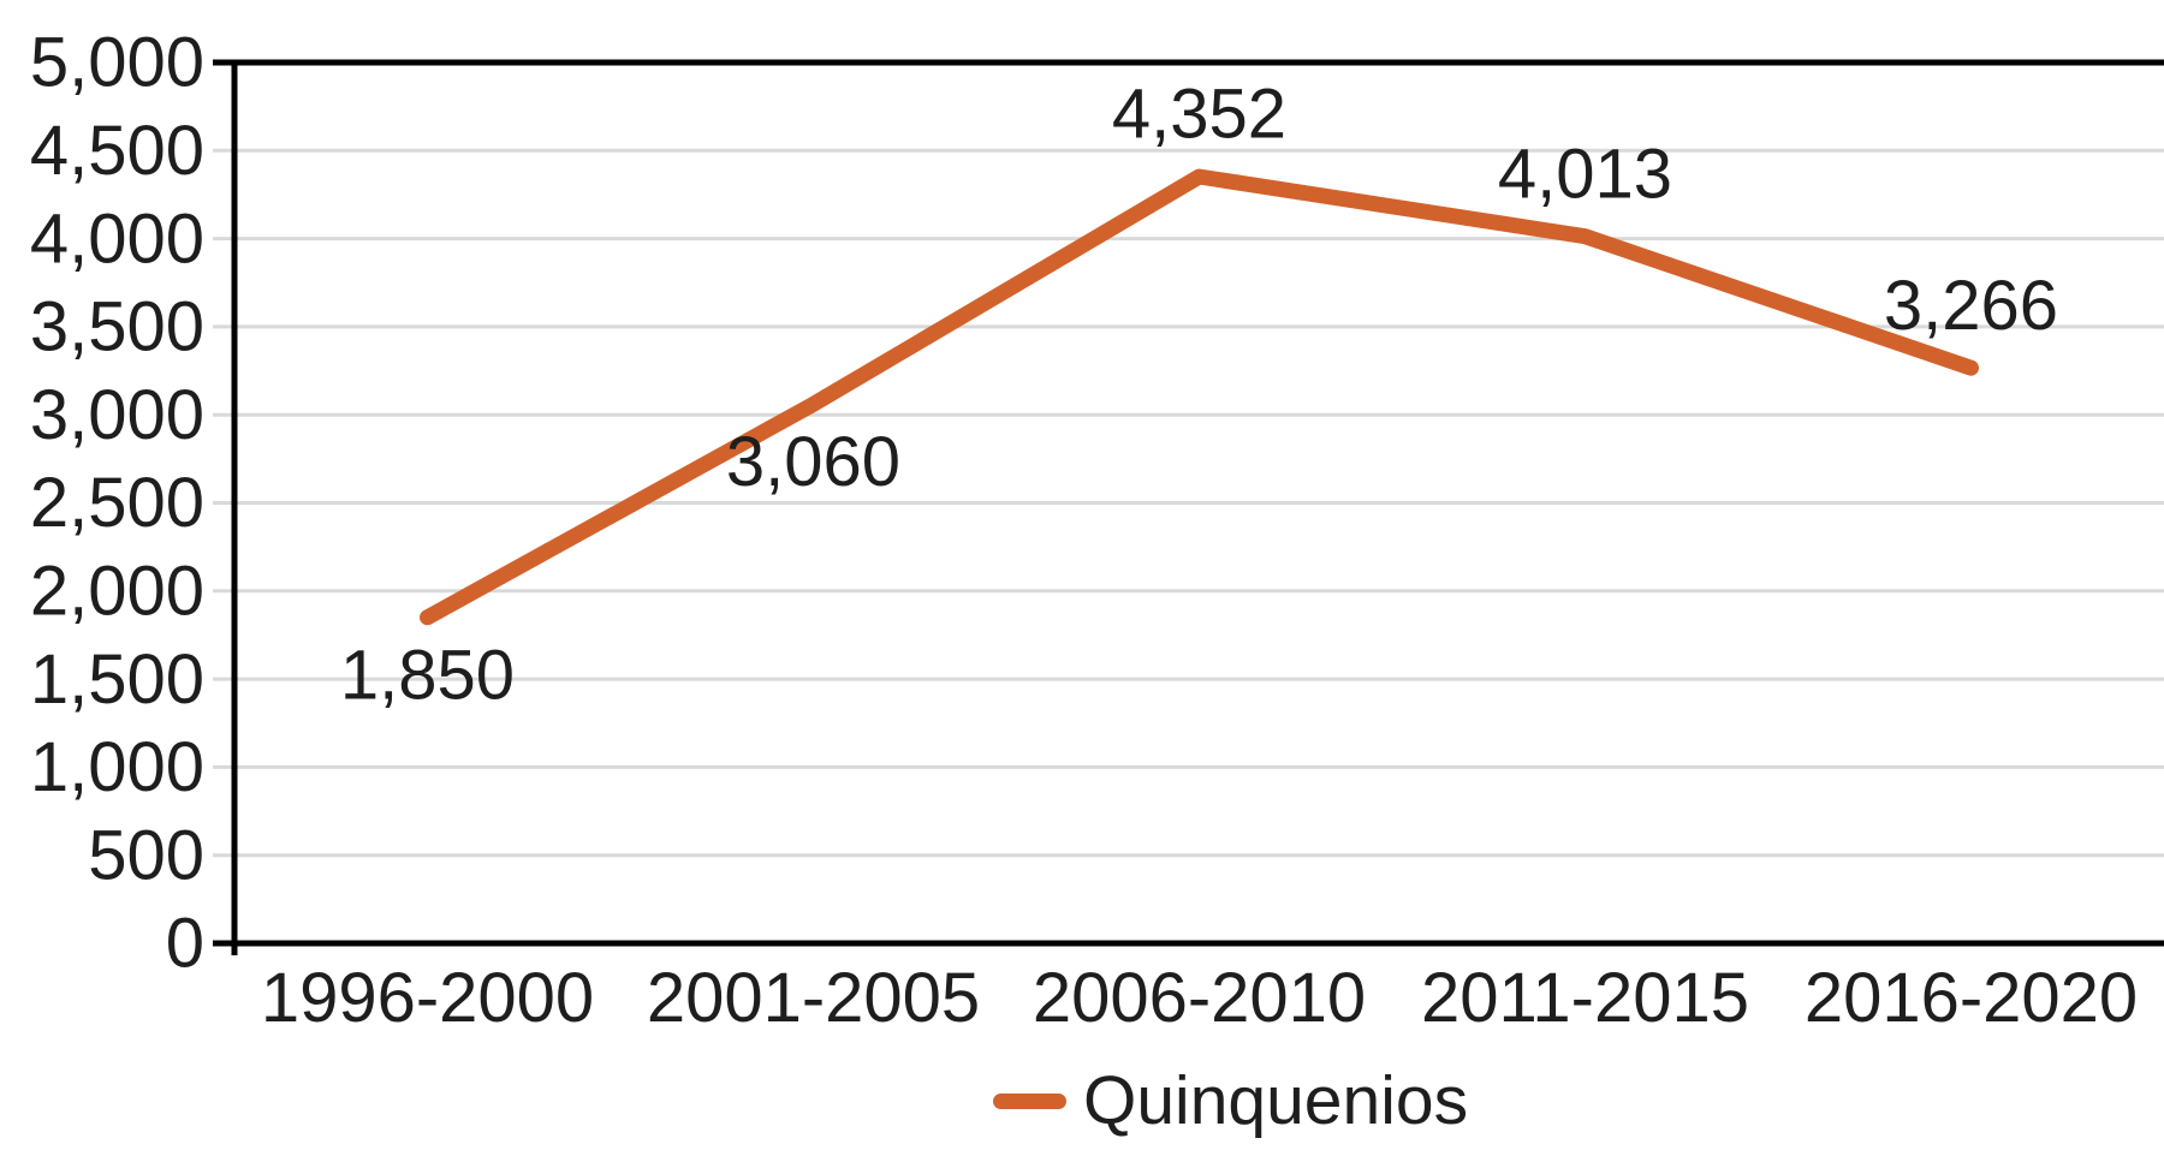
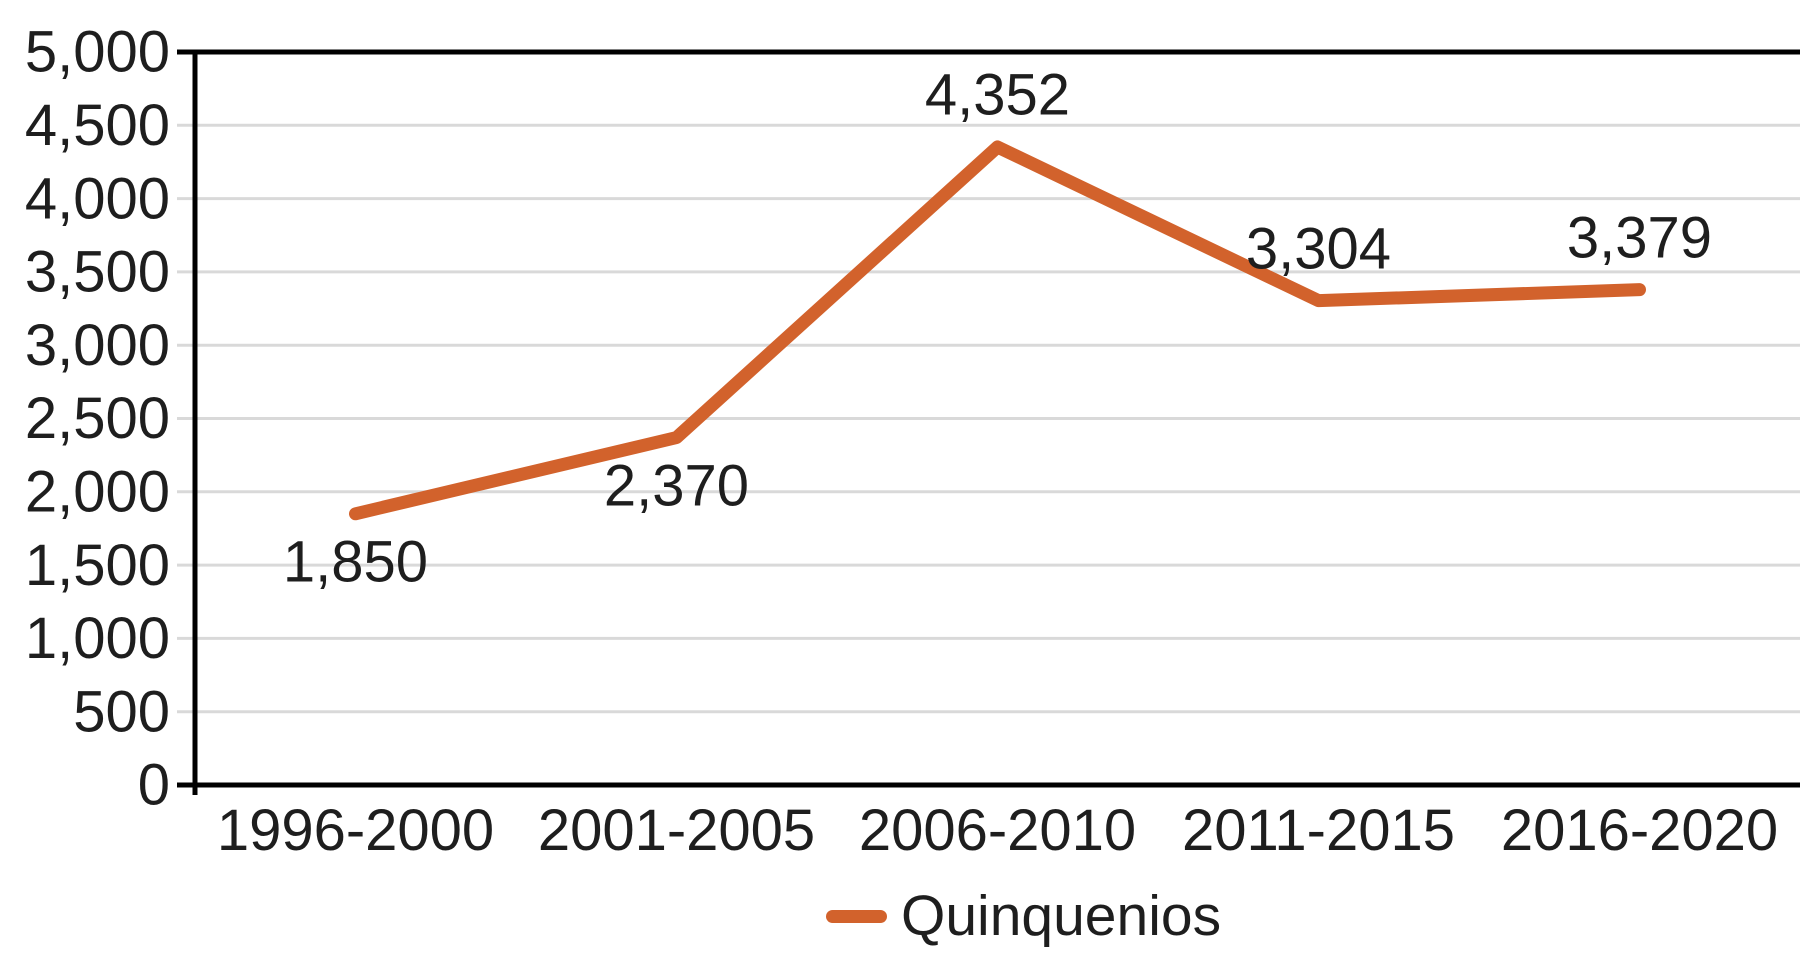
2001-2005: 3,060 -> 2,370
2011-2015: 4,013 -> 3,304
2016-2020: 3,266 -> 3,379
